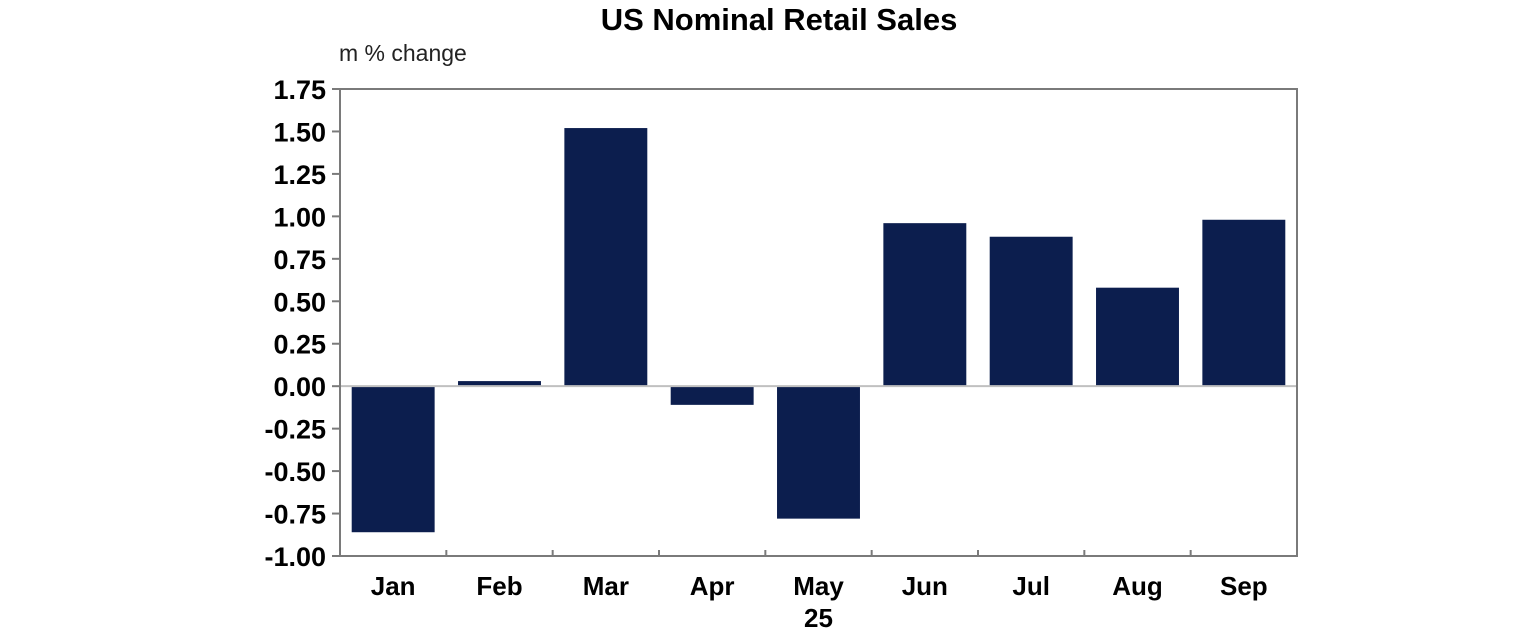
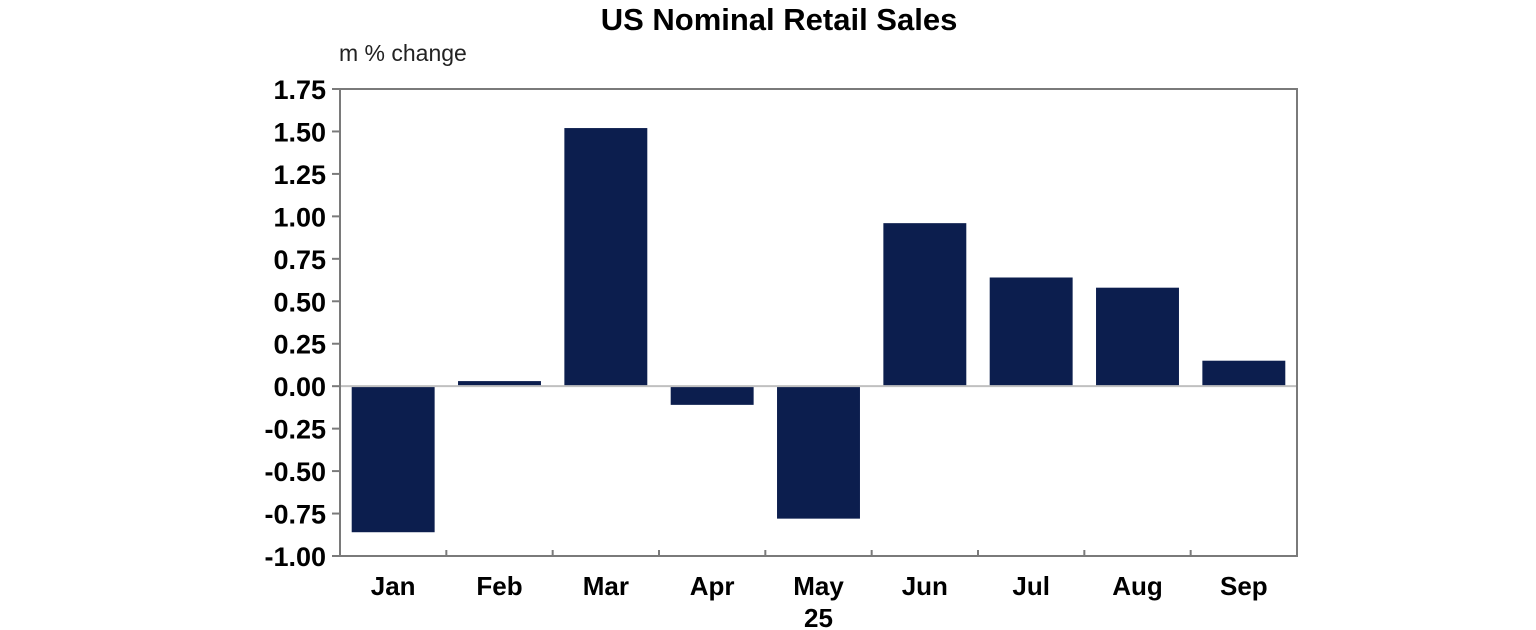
Jul: 0.88 -> 0.64
Sep: 0.98 -> 0.15
